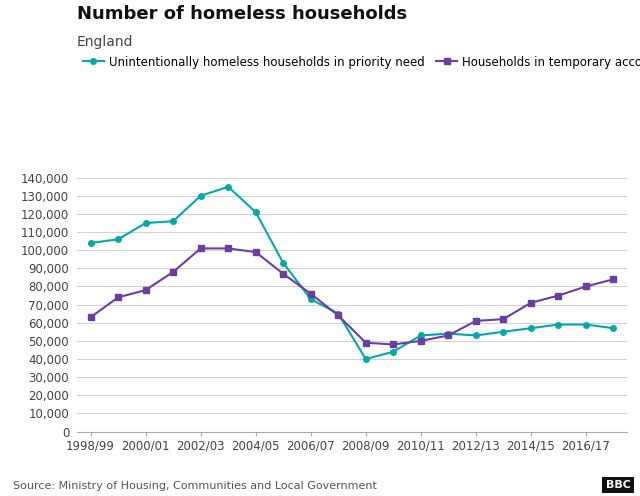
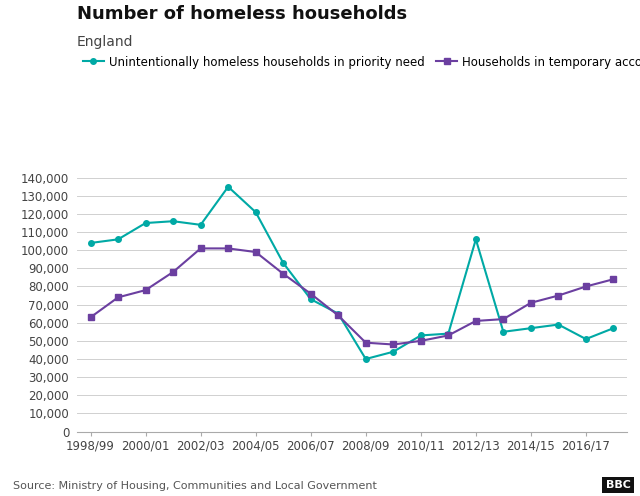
Unintentionally homeless households in priority need/2002/03: 130,000 -> 114,000
Unintentionally homeless households in priority need/2012/13: 53,000 -> 106,000
Unintentionally homeless households in priority need/2016/17: 59,000 -> 51,000
